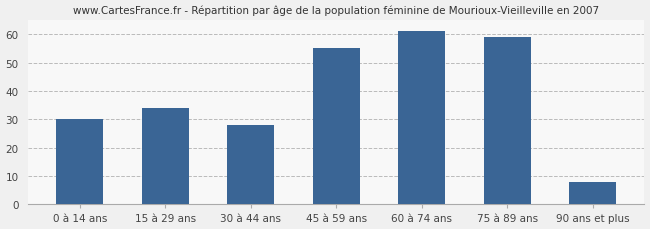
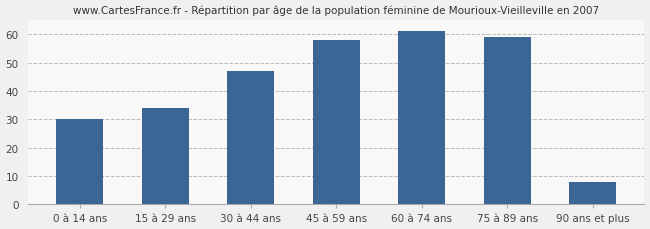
30 à 44 ans: 28 -> 47
45 à 59 ans: 55 -> 58
